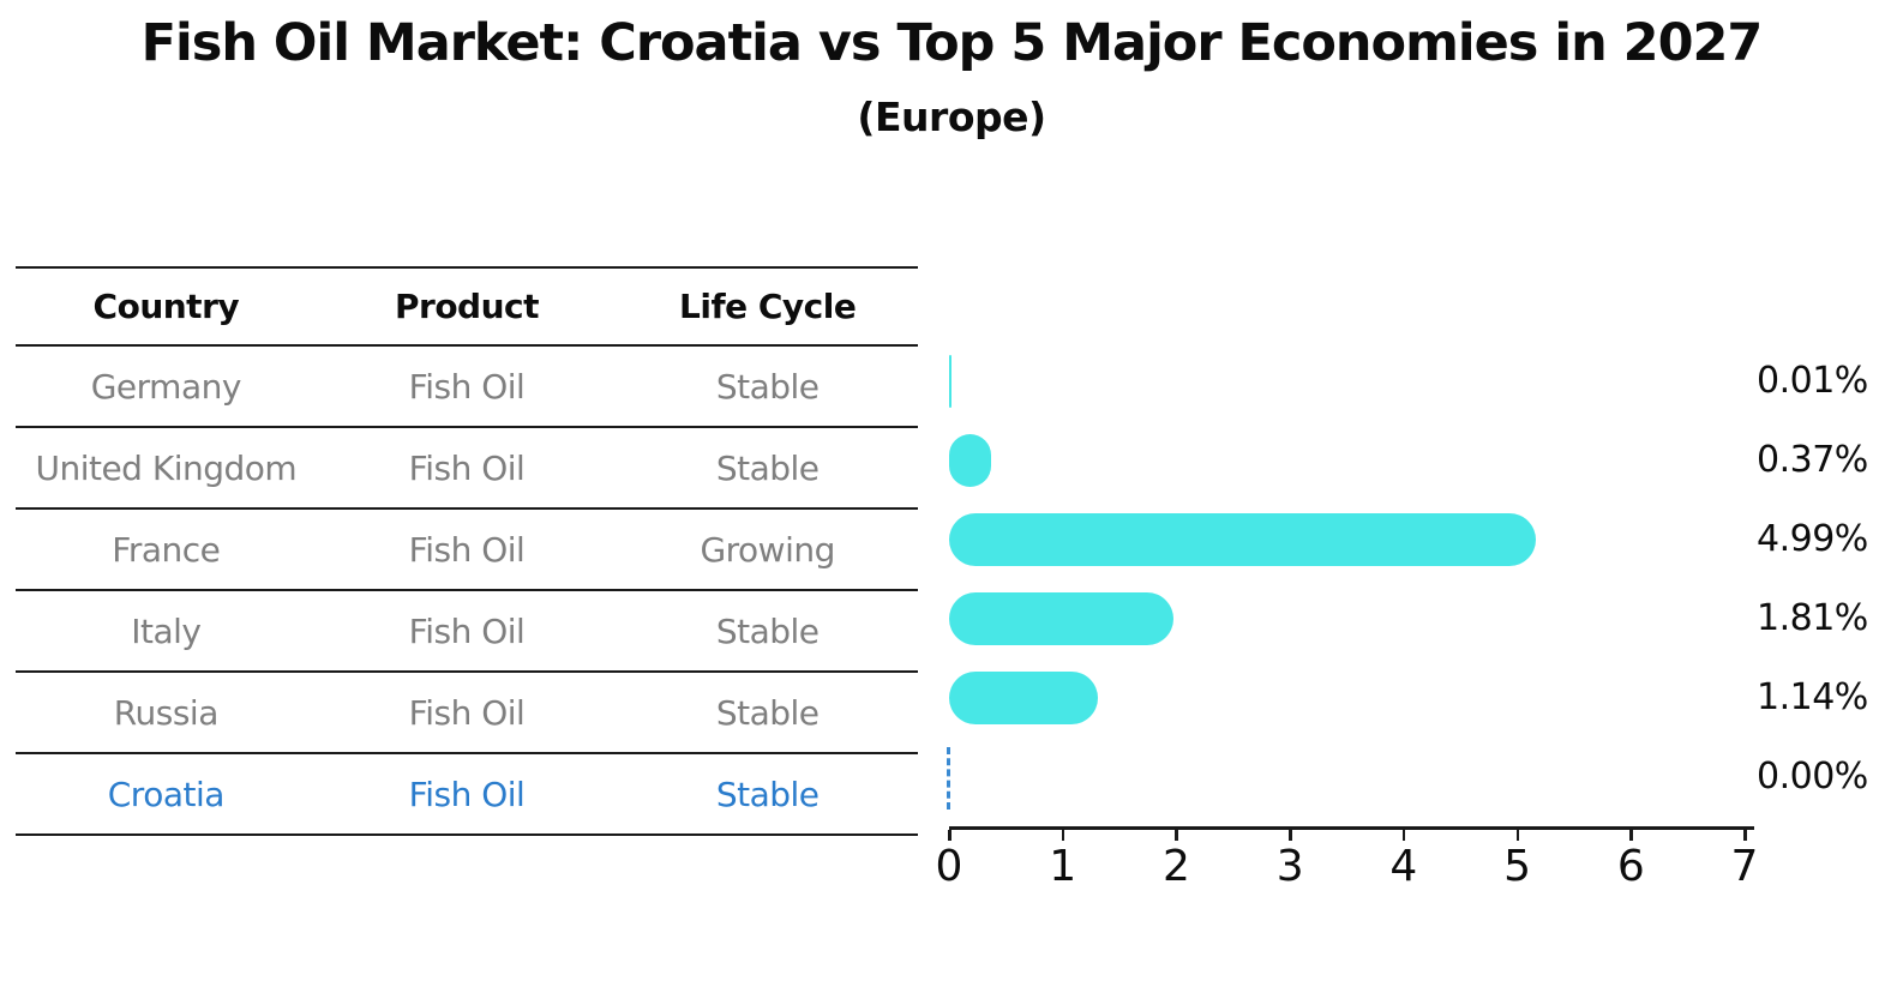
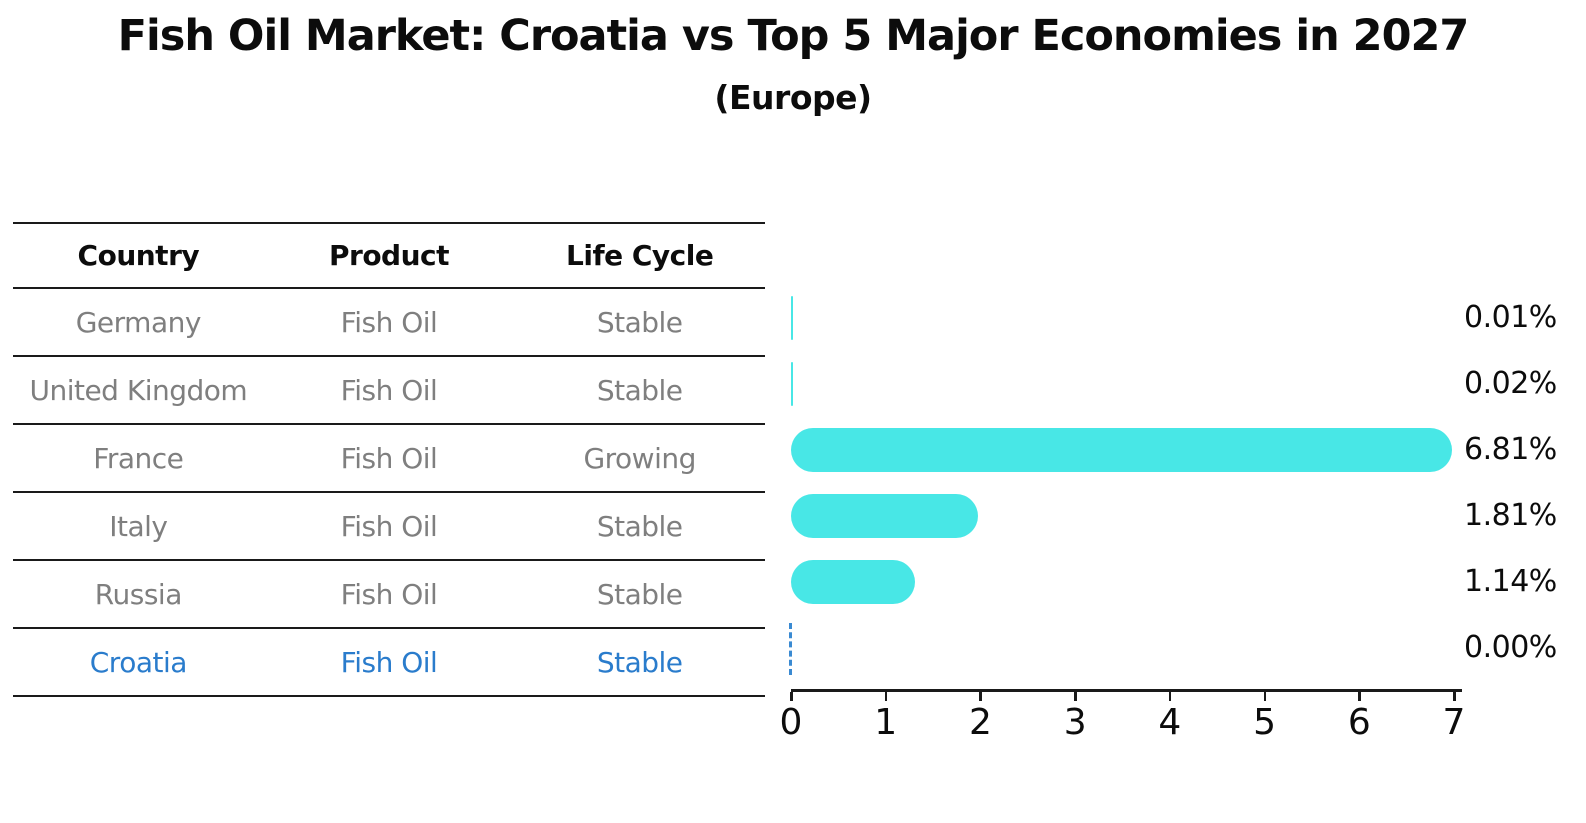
United Kingdom: 0.37% -> 0.02%
France: 4.99% -> 6.81%
